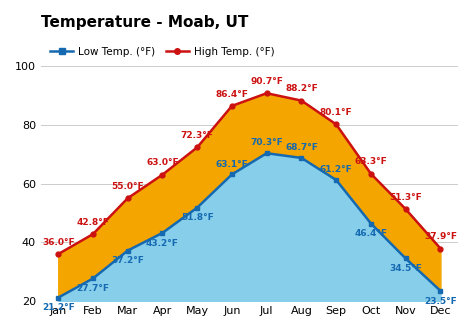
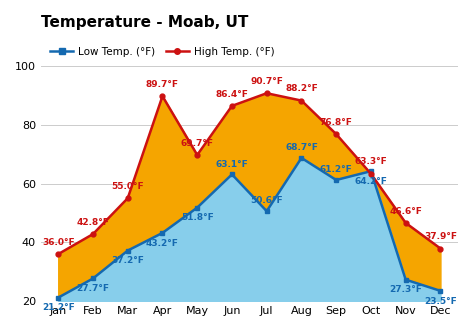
High Temp. (°F)/Apr: 63.0°F -> 89.7°F
High Temp. (°F)/May: 72.3°F -> 69.7°F
Low Temp. (°F)/Jul: 70.3°F -> 50.6°F
High Temp. (°F)/Sep: 80.1°F -> 76.8°F
Low Temp. (°F)/Oct: 46.4°F -> 64.2°F
Low Temp. (°F)/Nov: 34.5°F -> 27.3°F
High Temp. (°F)/Nov: 51.3°F -> 46.6°F
